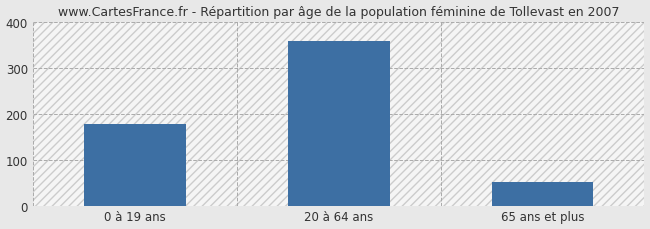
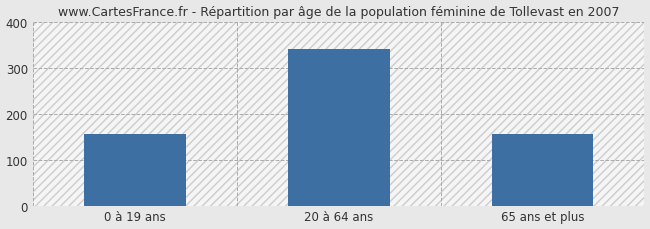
0 à 19 ans: 178 -> 155
20 à 64 ans: 357 -> 340
65 ans et plus: 52 -> 155
